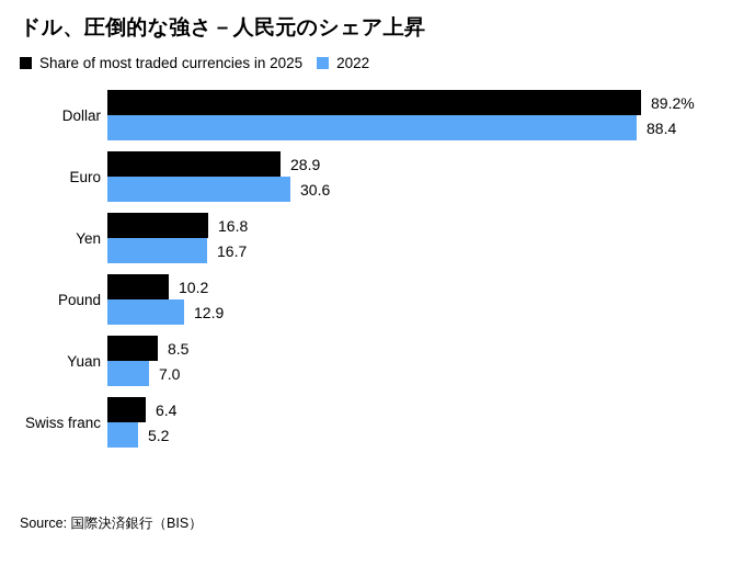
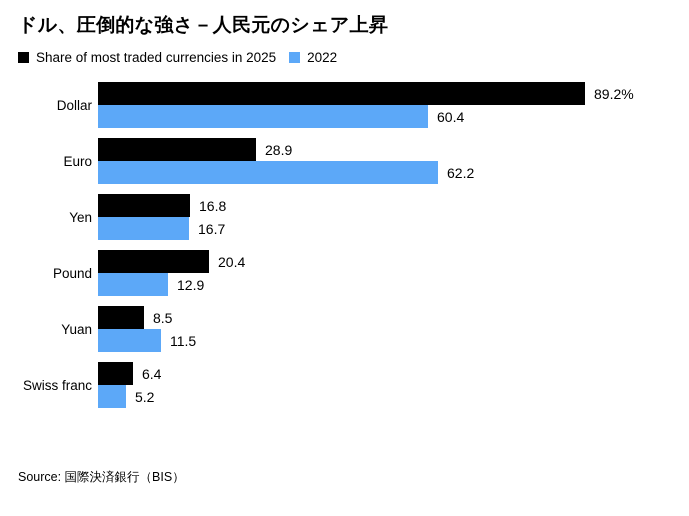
2022/Dollar: 88.4 -> 60.4
2022/Euro: 30.6 -> 62.2
Share of most traded currencies in 2025/Pound: 10.2 -> 20.4
2022/Yuan: 7.0 -> 11.5
